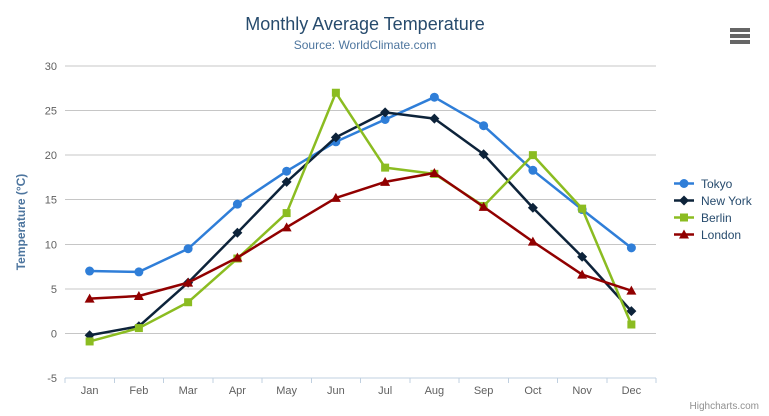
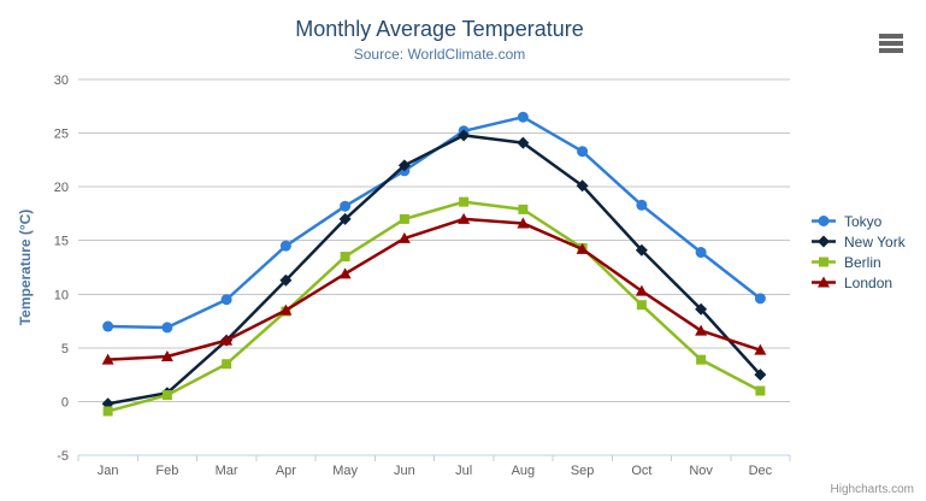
Berlin/Jun: 27 -> 17
Tokyo/Jul: 24 -> 25
London/Aug: 18 -> 17
Berlin/Oct: 20 -> 9
Berlin/Nov: 14 -> 4
